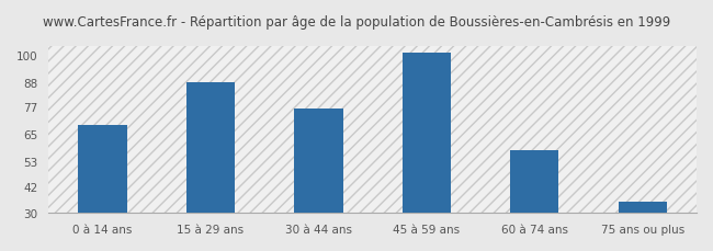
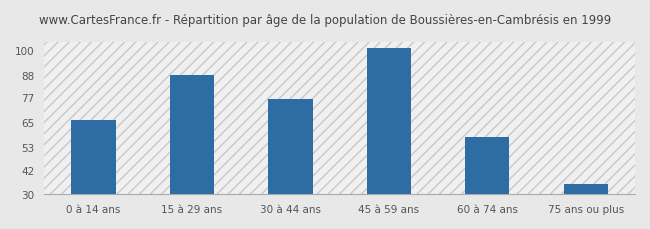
0 à 14 ans: 69 -> 66
